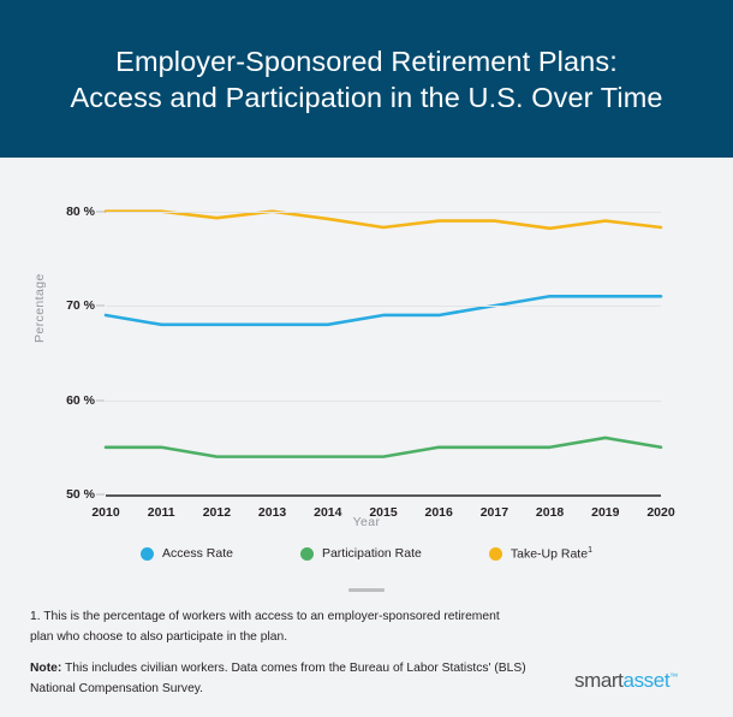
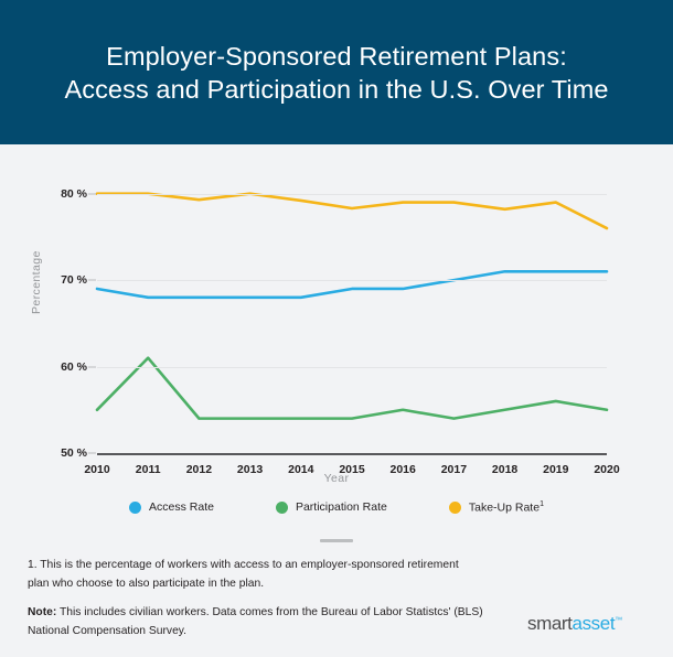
Participation Rate/2011: 55% -> 61%
Participation Rate/2017: 55% -> 54%
Take-Up Rate/2020: 78% -> 76%
